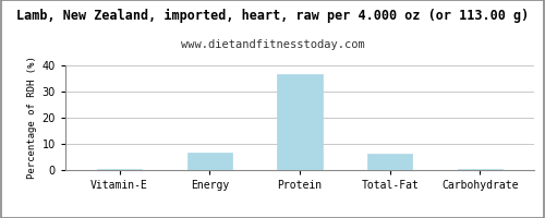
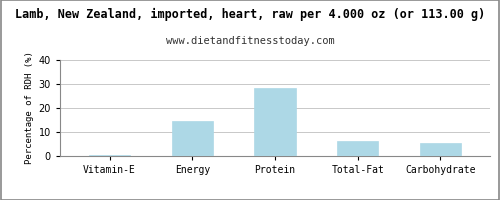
Energy: 6.5 -> 14.5
Protein: 36.5 -> 28.5
Carbohydrate: 0.5 -> 5.5
